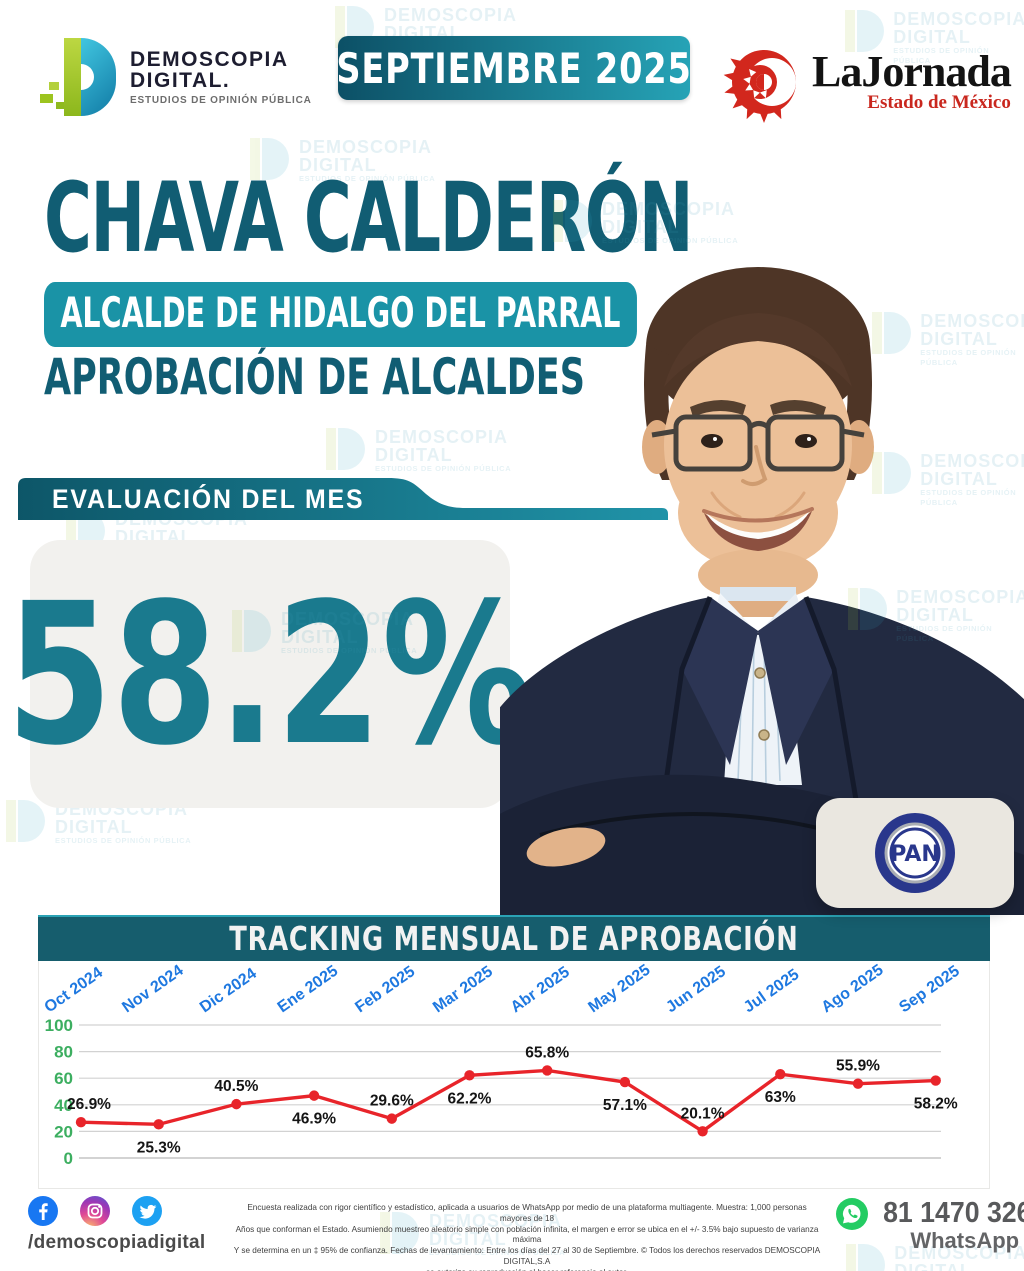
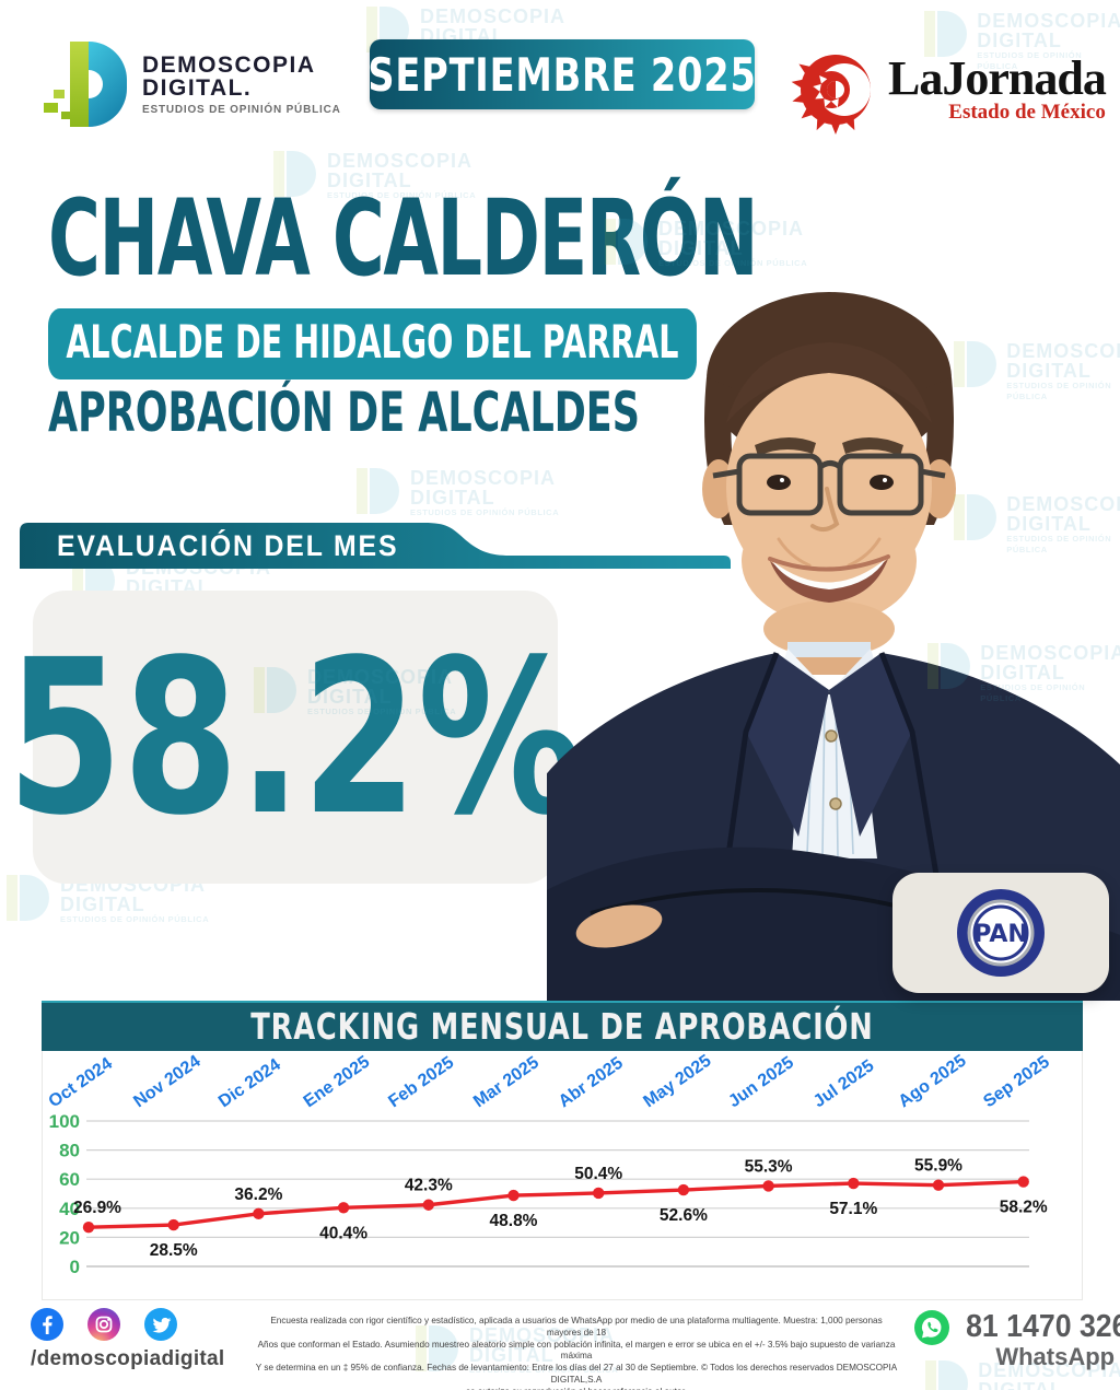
Nov 2024: 25.3% -> 28.5%
Dic 2024: 40.5% -> 36.2%
Ene 2025: 46.9% -> 40.4%
Feb 2025: 29.6% -> 42.3%
Mar 2025: 62.2% -> 48.8%
Abr 2025: 65.8% -> 50.4%
May 2025: 57.1% -> 52.6%
Jun 2025: 20.1% -> 55.3%
Jul 2025: 63% -> 57.1%
